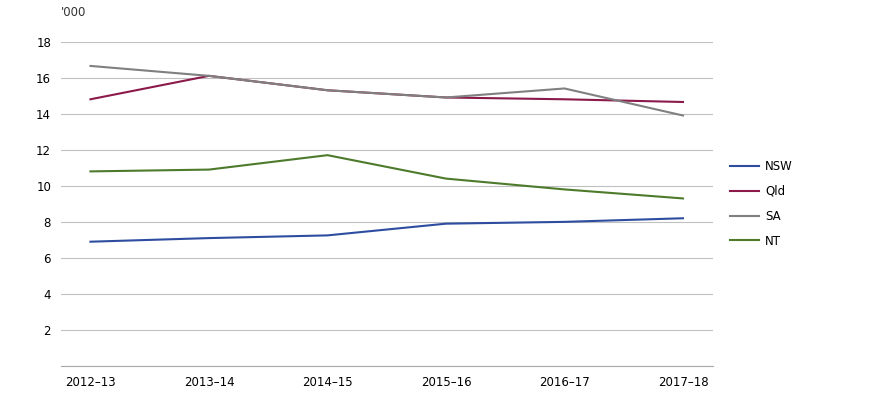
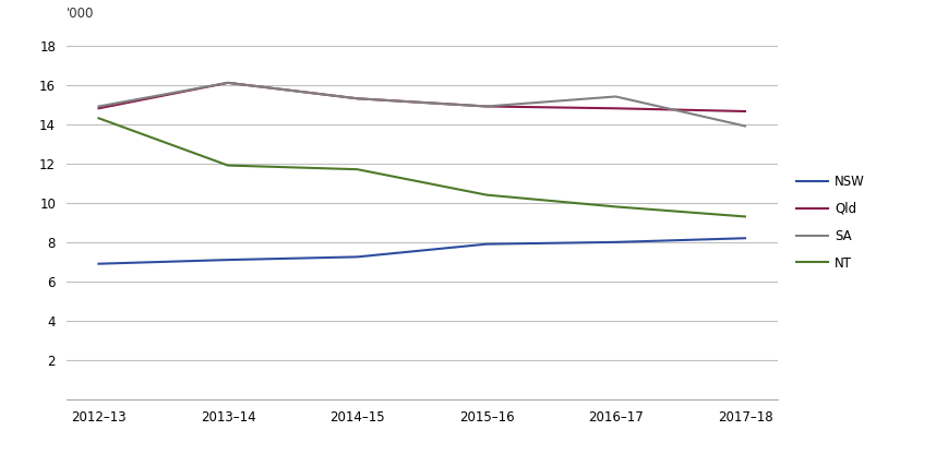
SA/2012–13: 16.6 -> 14.9
NT/2012–13: 10.8 -> 14.3
NT/2013–14: 10.9 -> 11.9
